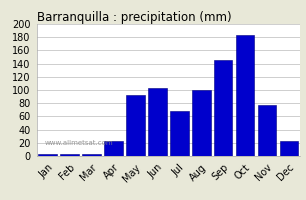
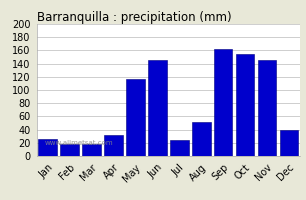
Jan: 3 -> 26
Feb: 3 -> 18
Mar: 3 -> 18
Apr: 23 -> 32
May: 93 -> 116
Jun: 103 -> 146
Jul: 68 -> 24
Aug: 100 -> 52
Sep: 145 -> 162
Oct: 183 -> 154
Nov: 78 -> 146
Dec: 23 -> 40
